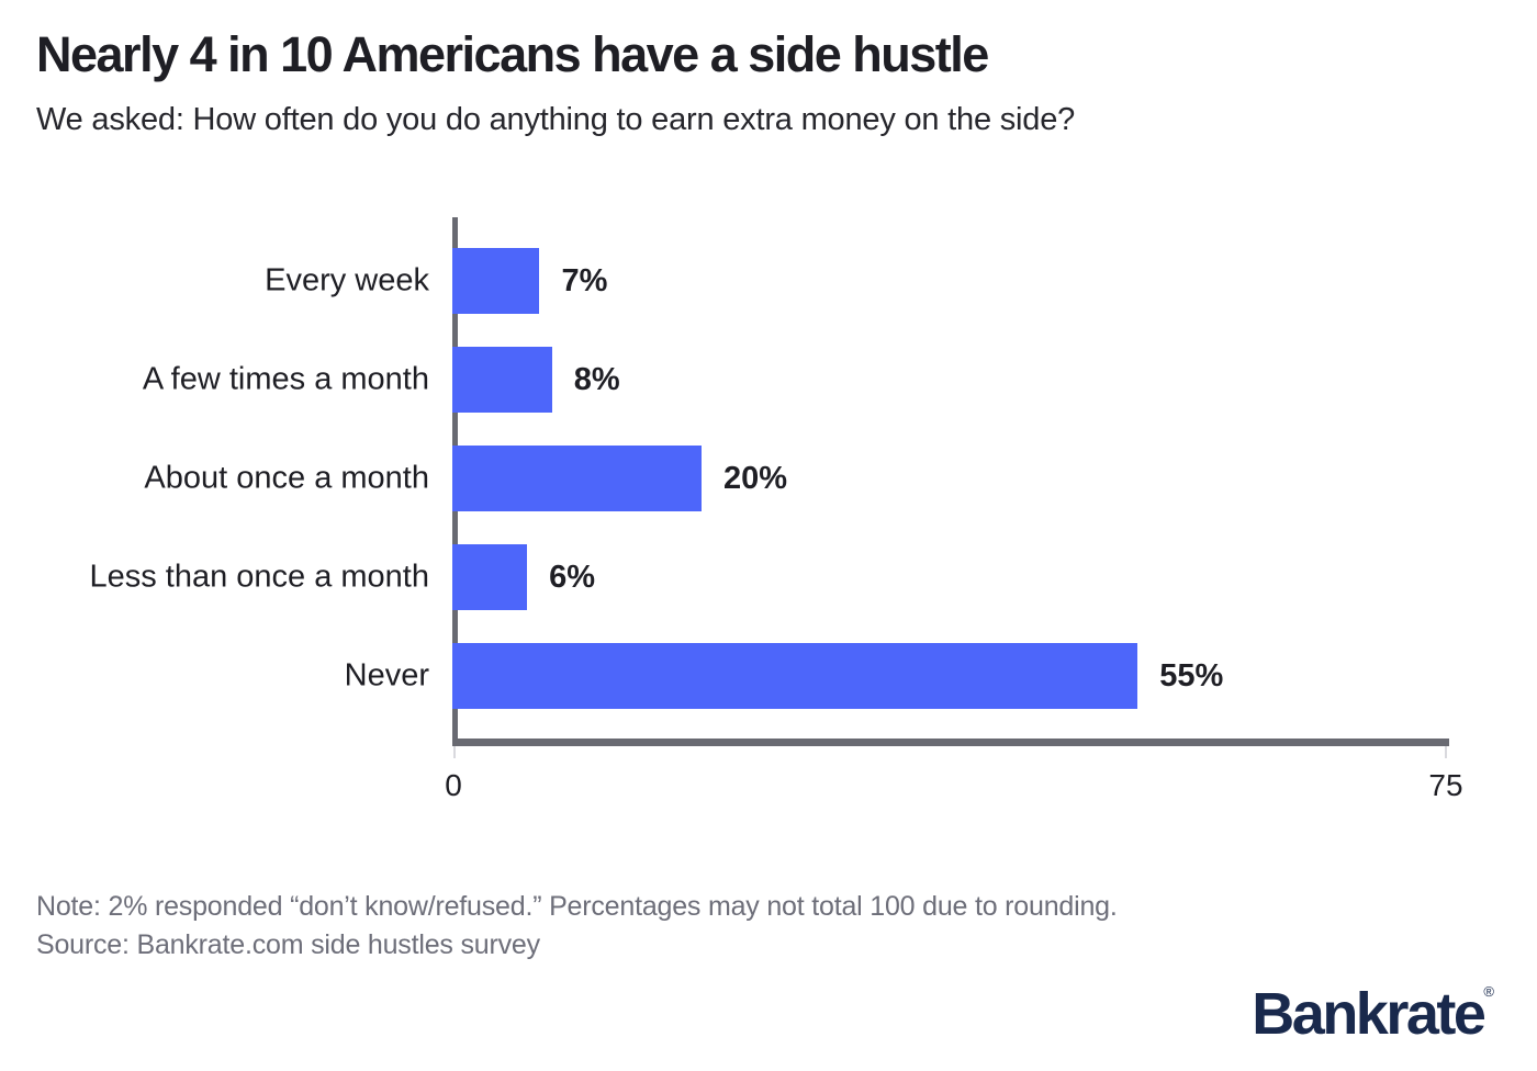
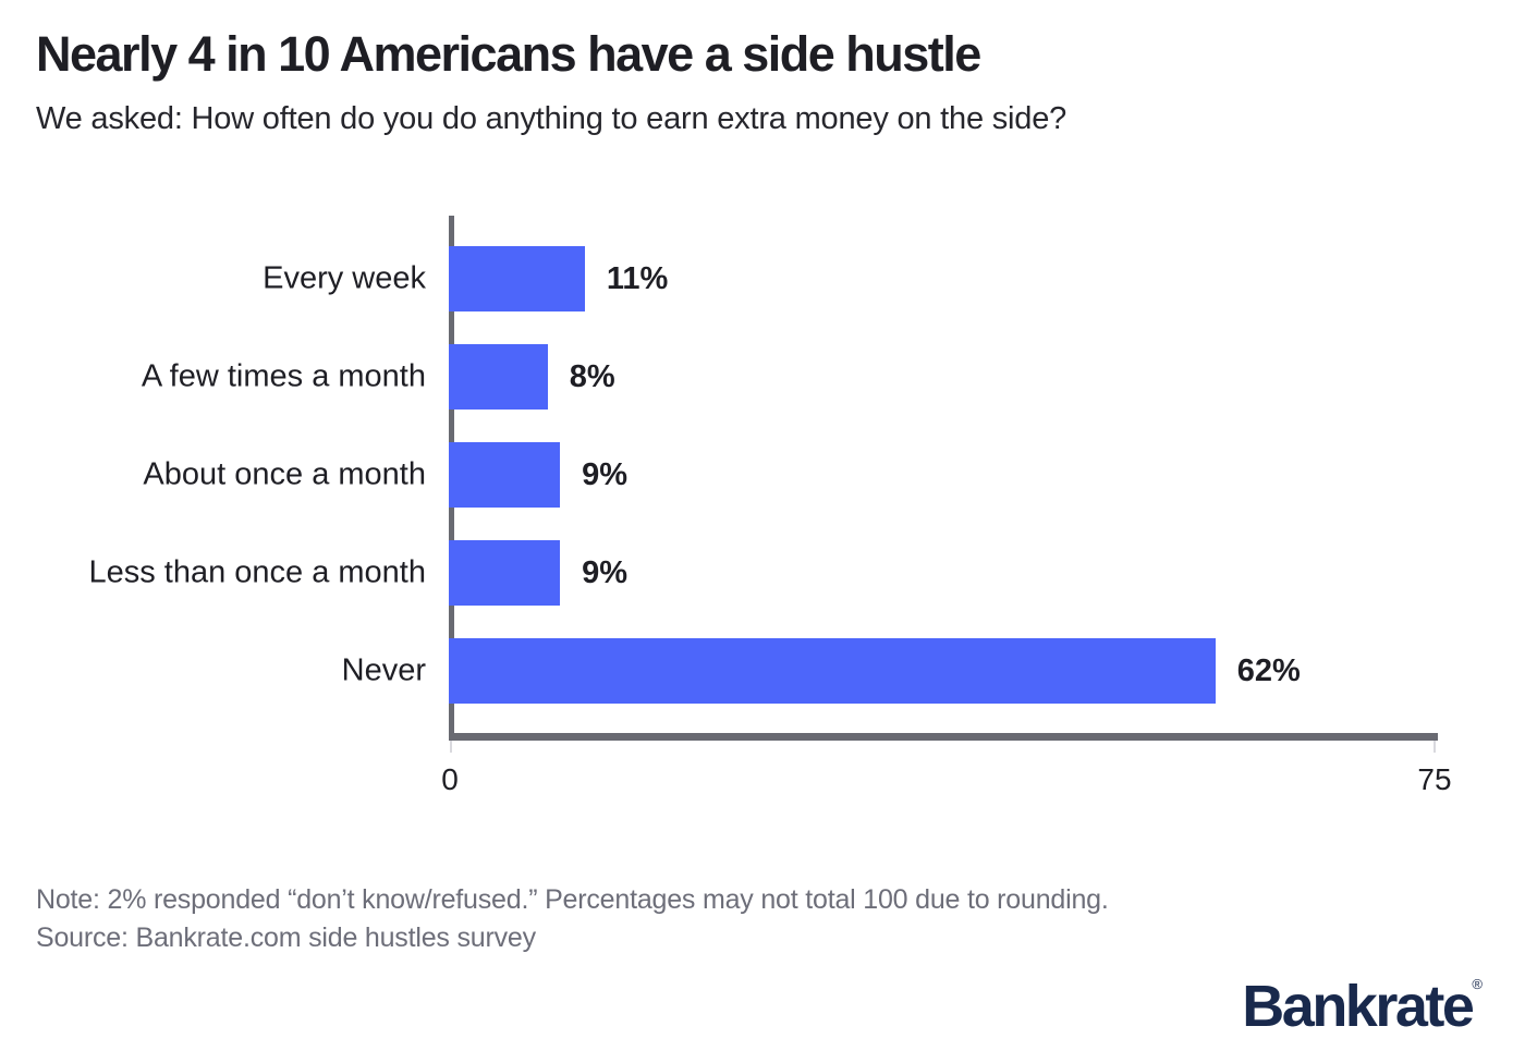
Every week: 7% -> 11%
About once a month: 20% -> 9%
Less than once a month: 6% -> 9%
Never: 55% -> 62%
